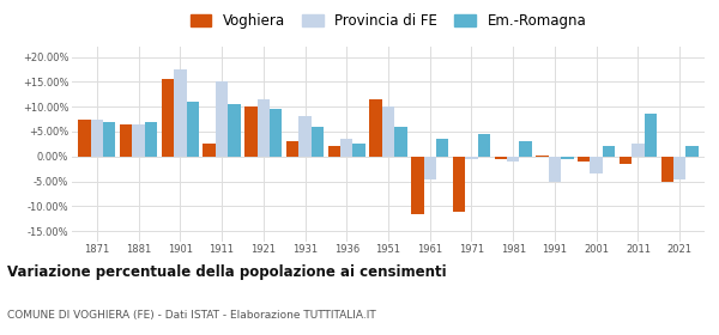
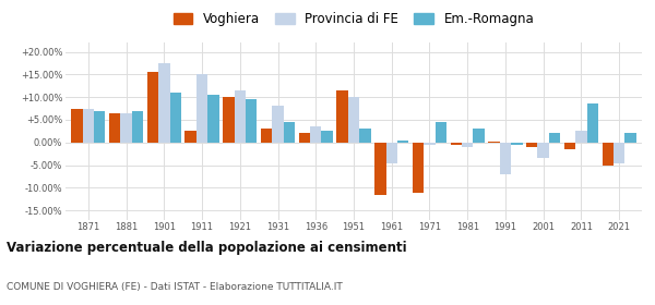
Em.-Romagna/1931: 6.0% -> 4.5%
Em.-Romagna/1951: 6.0% -> 3.0%
Em.-Romagna/1961: 3.5% -> 0.5%
Provincia di FE/1991: -5.0% -> -7.0%
